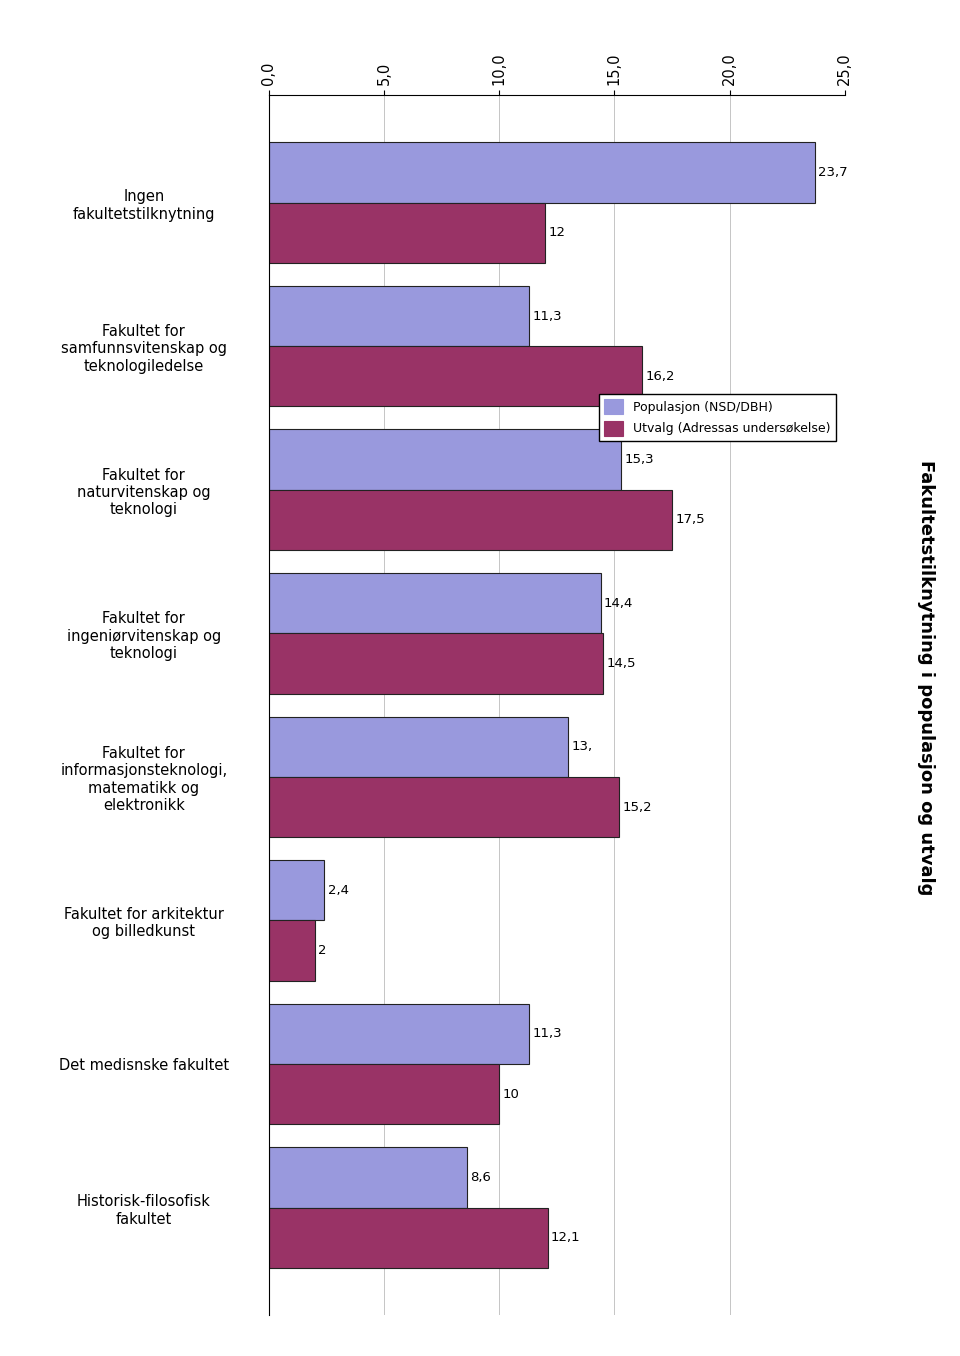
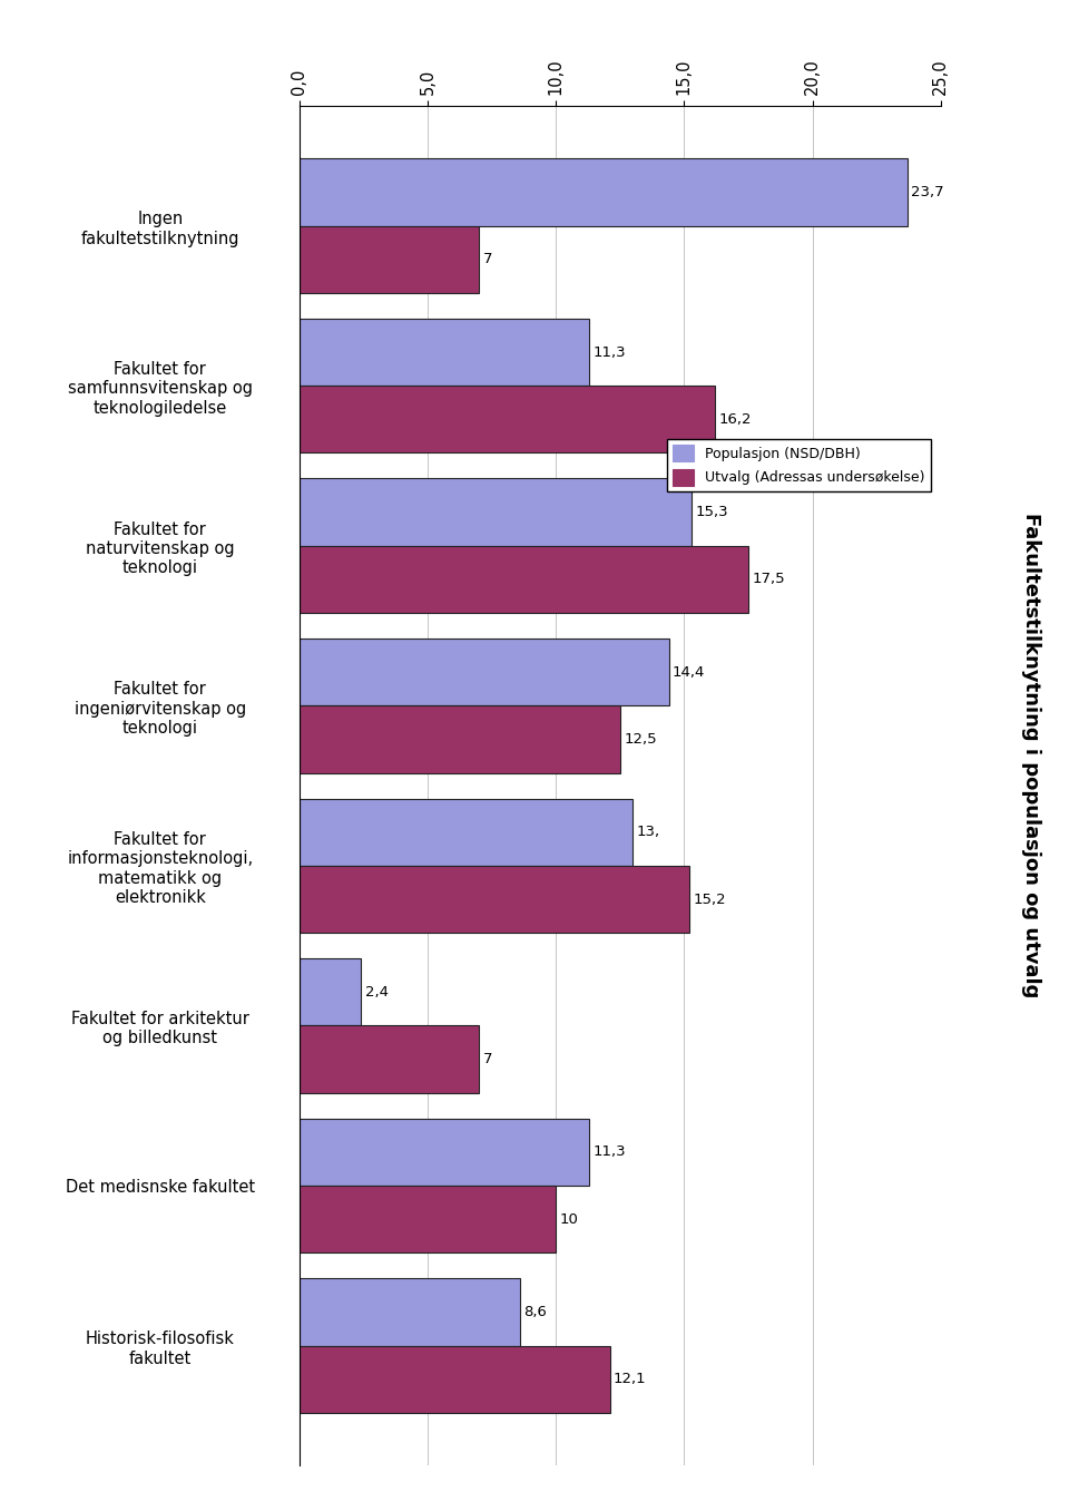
Utvalg (Adressas undersøkelse)/Ingen fakultetstilknytning: 12 -> 7
Utvalg (Adressas undersøkelse)/Fakultet for ingeniørvitenskap og teknologi: 14,5 -> 12,5
Utvalg (Adressas undersøkelse)/Fakultet for arkitektur og billedkunst: 2 -> 7
